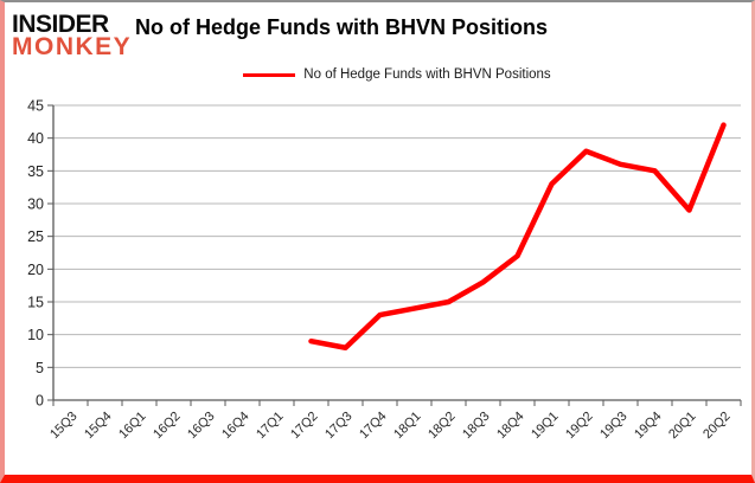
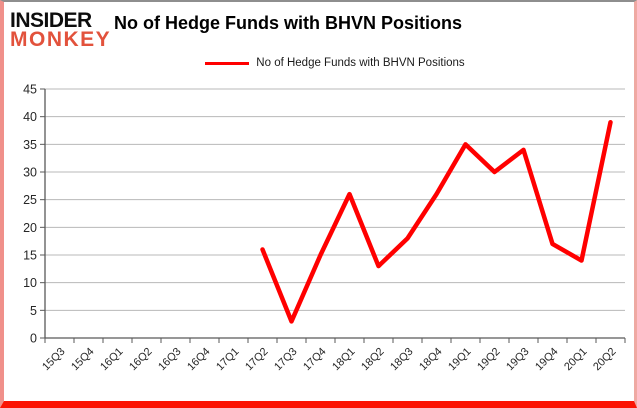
17Q2: 9 -> 16
17Q3: 8 -> 3
17Q4: 13 -> 15
18Q1: 14 -> 26
18Q2: 15 -> 13
18Q4: 22 -> 26
19Q1: 33 -> 35
19Q2: 38 -> 30
19Q3: 36 -> 34
19Q4: 35 -> 17
20Q1: 29 -> 14
20Q2: 42 -> 39
